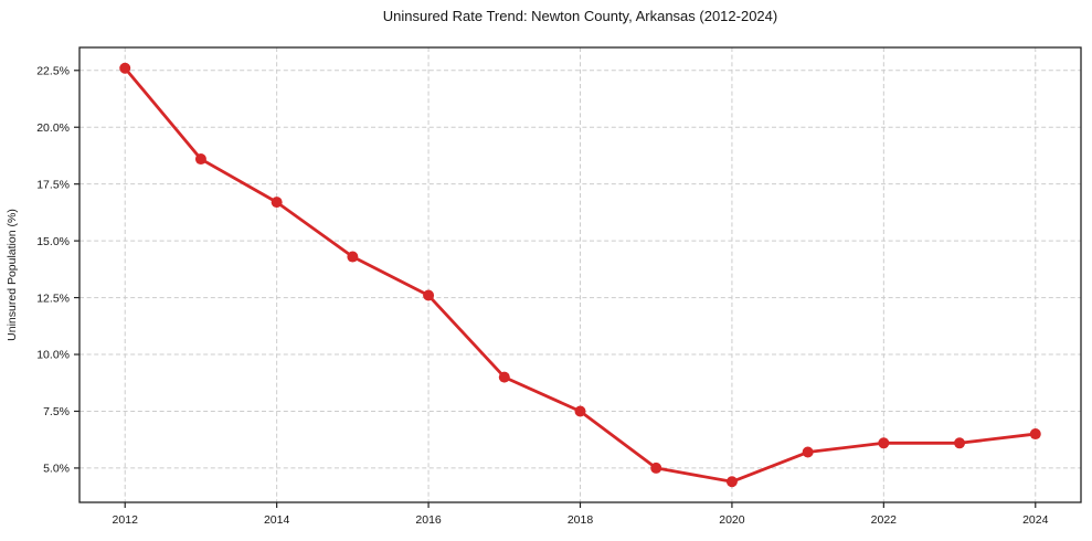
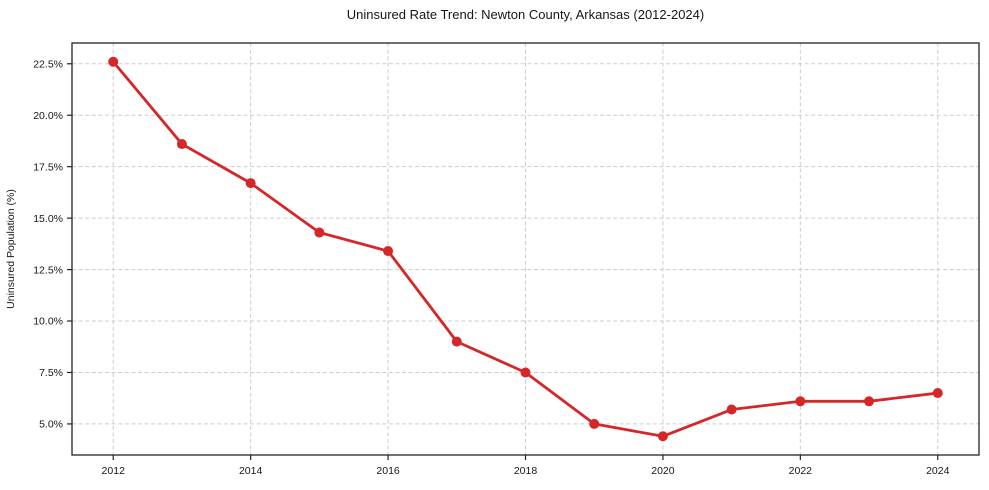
2016: 12.6% -> 13.4%
